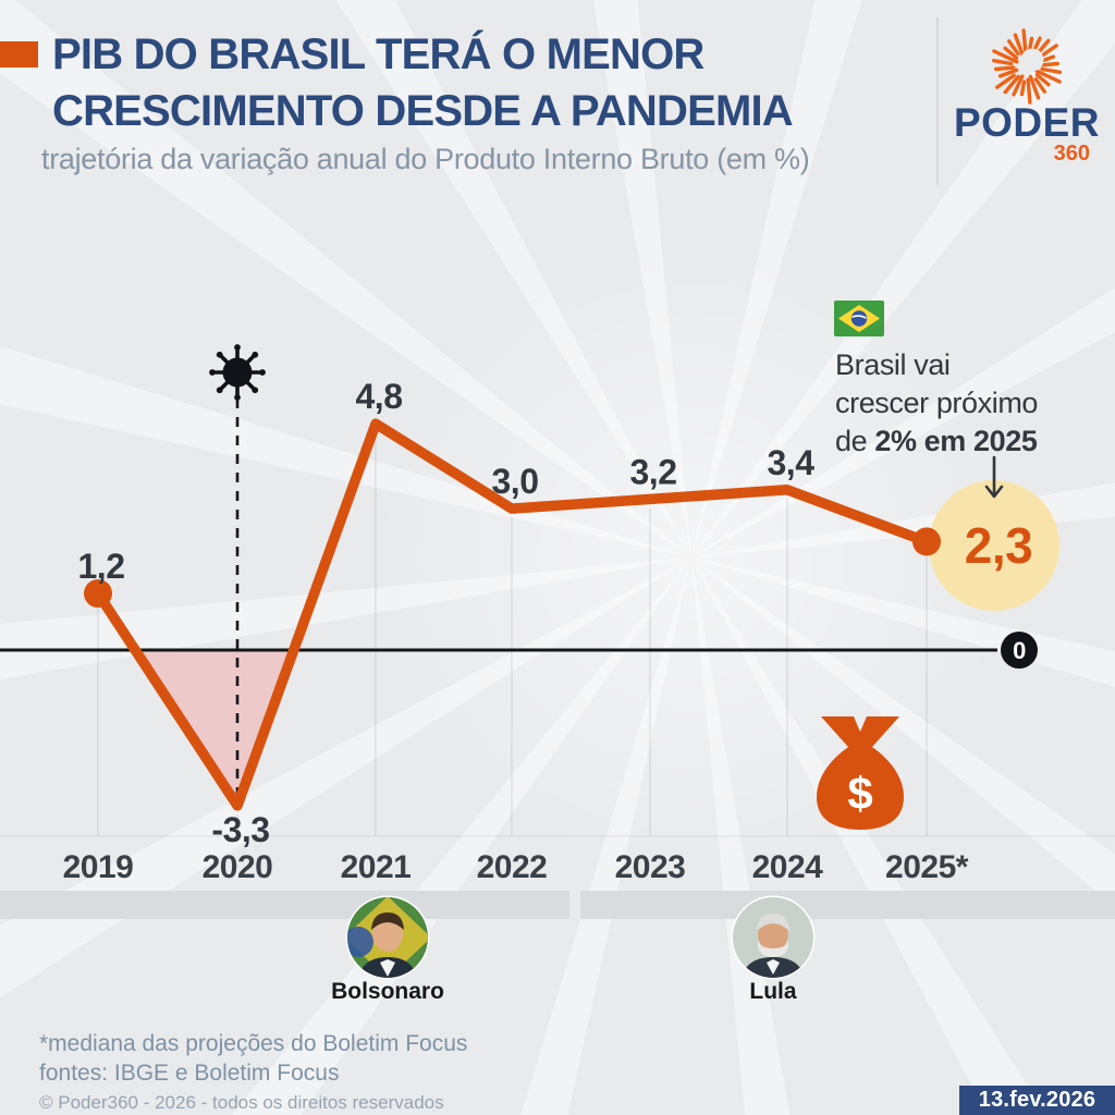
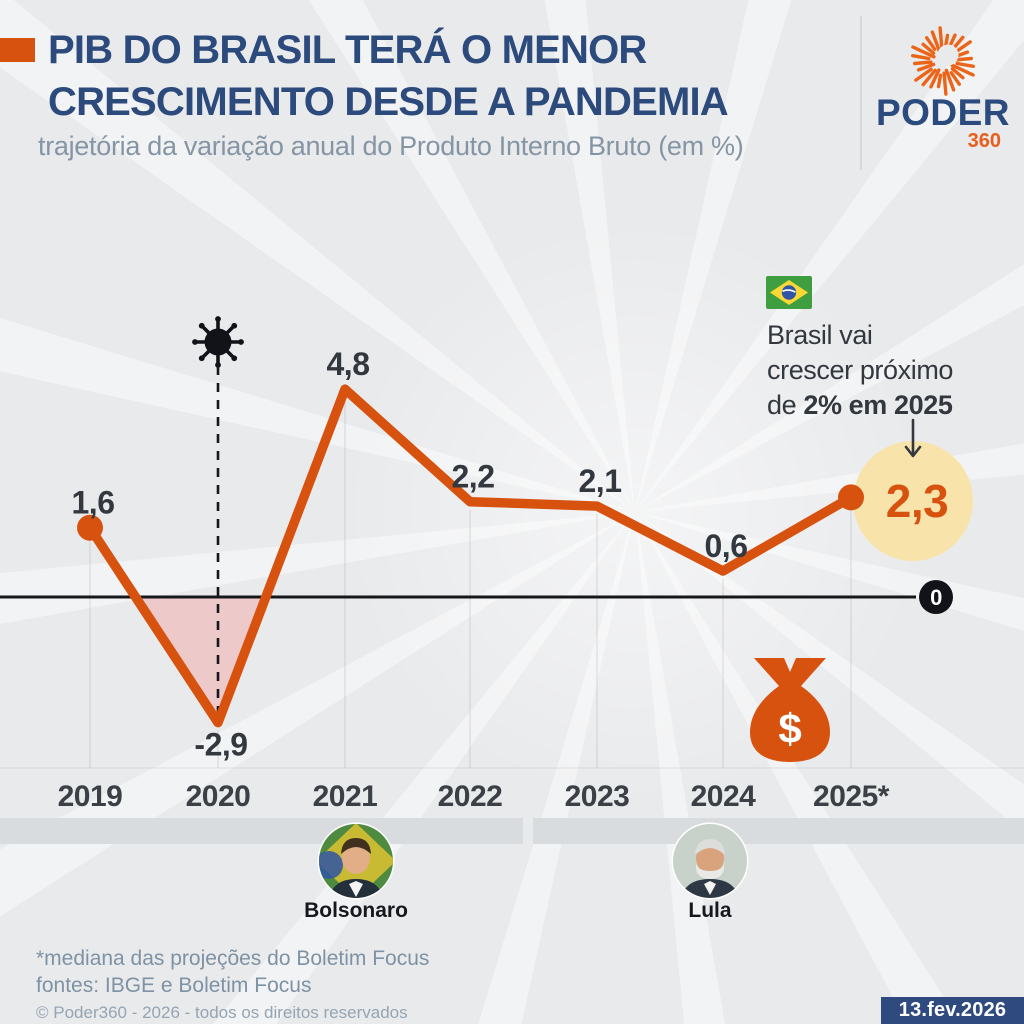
2019: 1,2 -> 1,6
2020: -3,3 -> -2,9
2022: 3,0 -> 2,2
2023: 3,2 -> 2,1
2024: 3,4 -> 0,6
